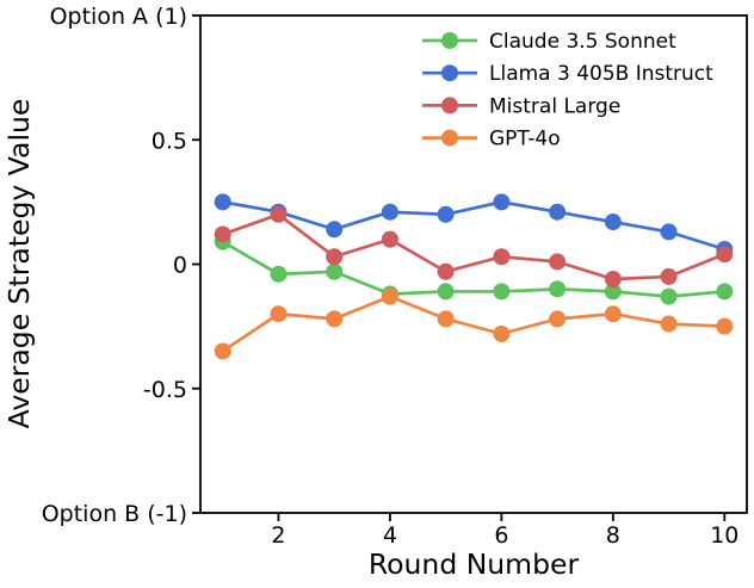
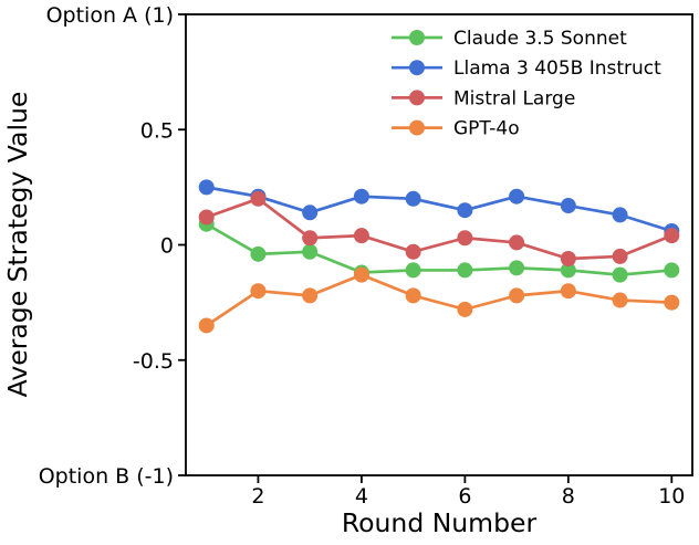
Mistral Large/4: 0.10 -> 0.04
Llama 3 405B Instruct/6: 0.25 -> 0.15
